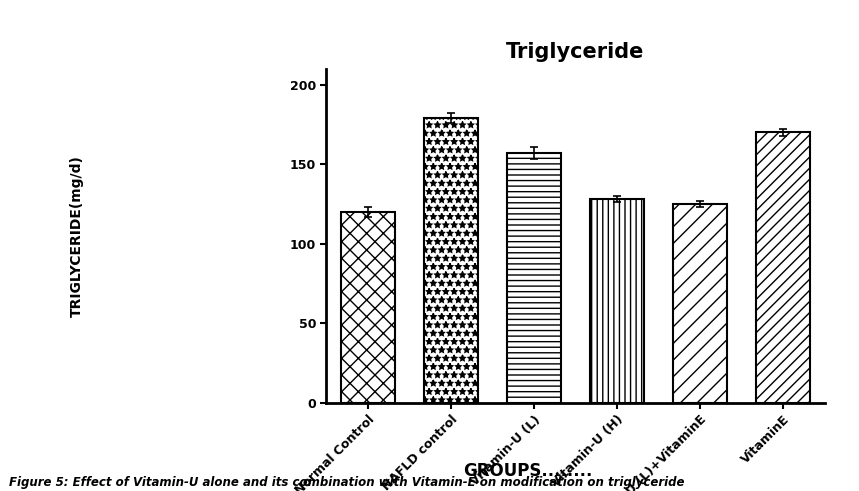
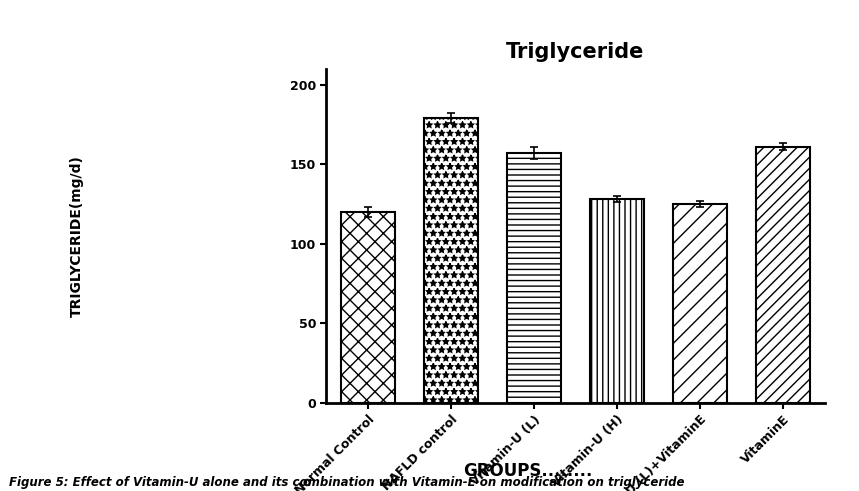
VitaminE: 170 -> 161
